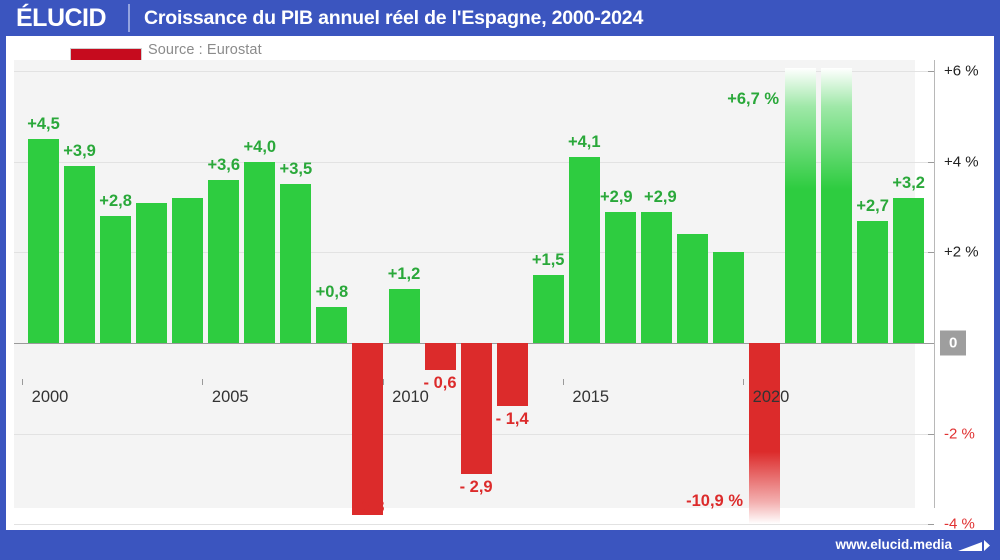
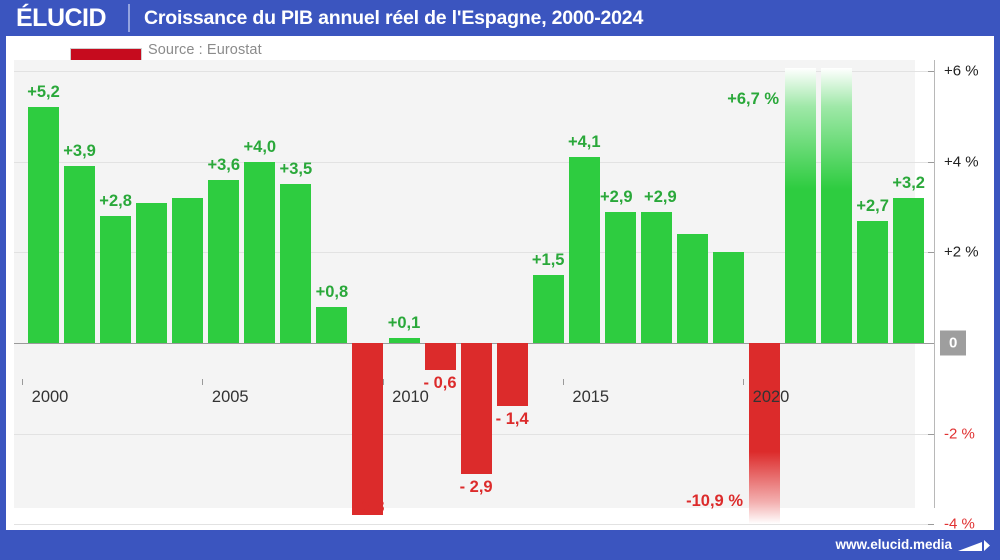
2000: +4,5 -> +5,2
2010: +1,2 -> +0,1
